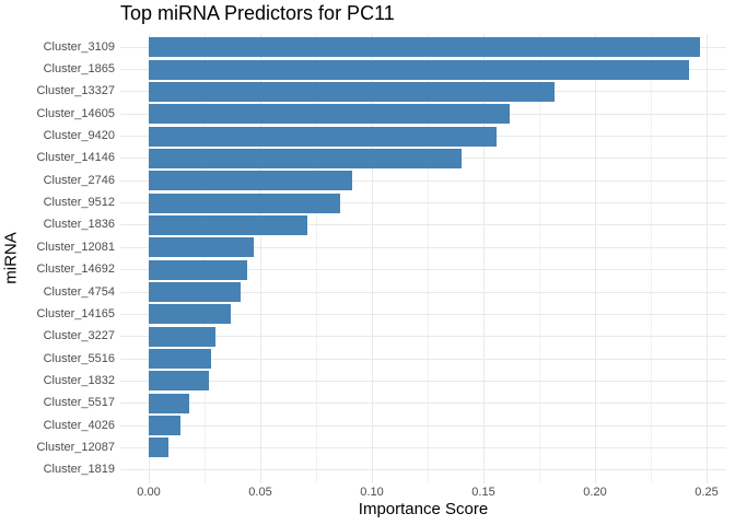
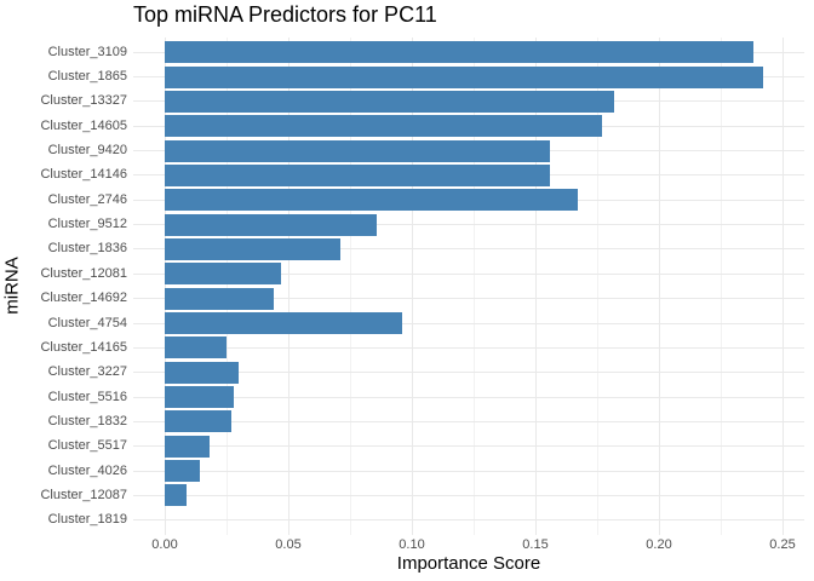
Cluster_3109: 0.247 -> 0.238
Cluster_14605: 0.162 -> 0.177
Cluster_14146: 0.140 -> 0.156
Cluster_2746: 0.091 -> 0.167
Cluster_4754: 0.041 -> 0.096
Cluster_14165: 0.037 -> 0.025
